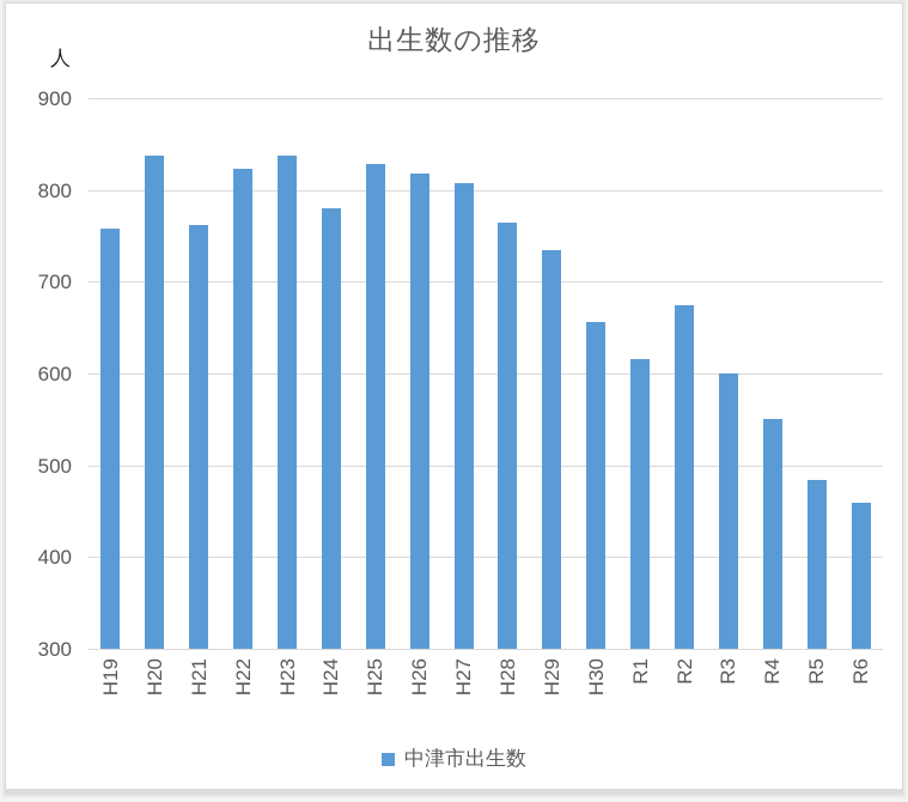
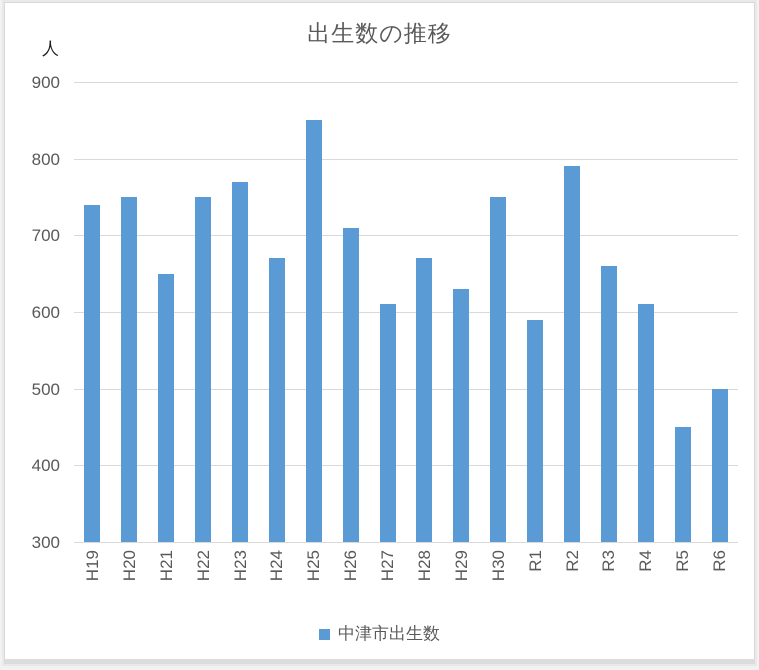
H19: 760 -> 740
H20: 840 -> 750
H21: 760 -> 650
H22: 820 -> 750
H23: 840 -> 770
H24: 780 -> 670
H25: 830 -> 850
H26: 820 -> 710
H27: 810 -> 610
H28: 760 -> 670
H29: 740 -> 630
H30: 660 -> 750
R1: 620 -> 590
R2: 670 -> 790
R3: 600 -> 660
R4: 550 -> 610
R5: 480 -> 450
R6: 460 -> 500
